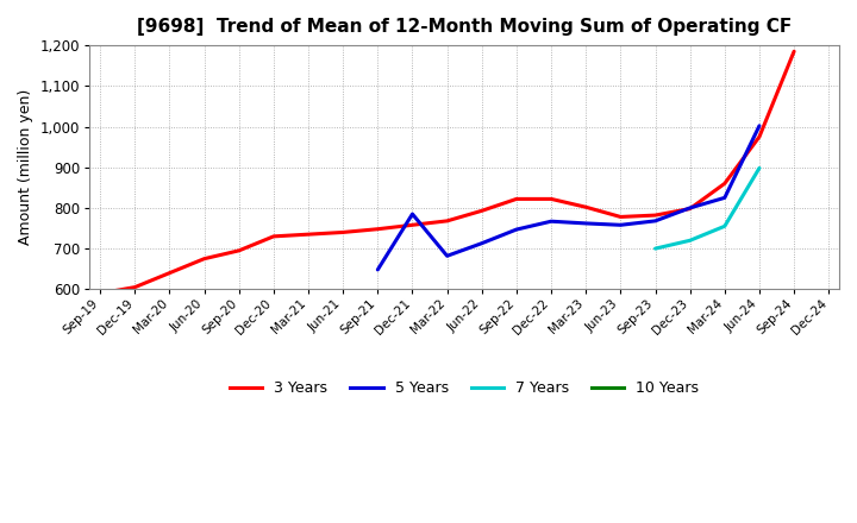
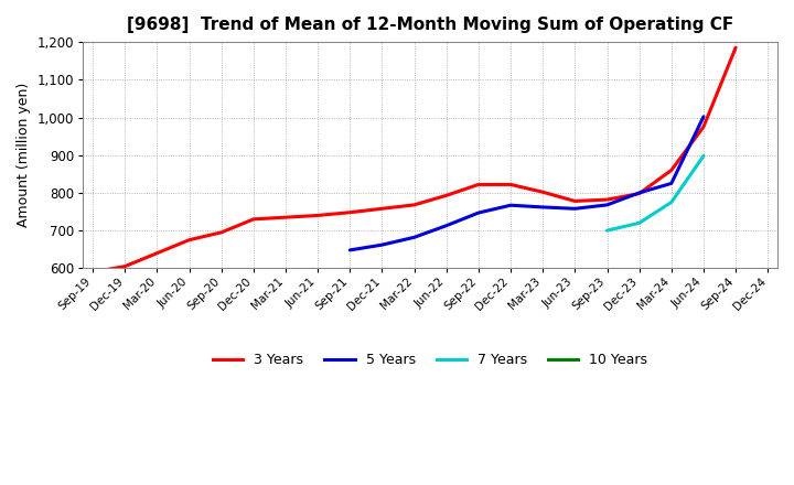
5 Years/Dec-21: 785 -> 662
7 Years/Mar-24: 755 -> 775
